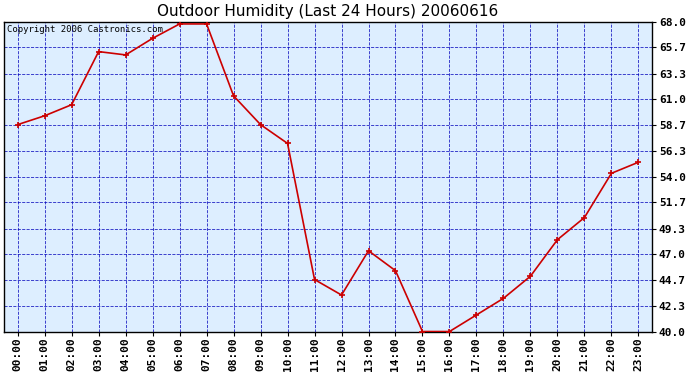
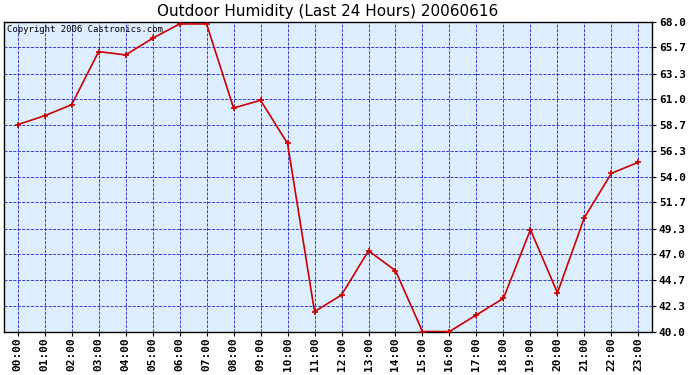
08:00: 61.3 -> 60.2
09:00: 58.7 -> 60.9
11:00: 44.7 -> 41.8
19:00: 45.0 -> 49.2
20:00: 48.3 -> 43.5
